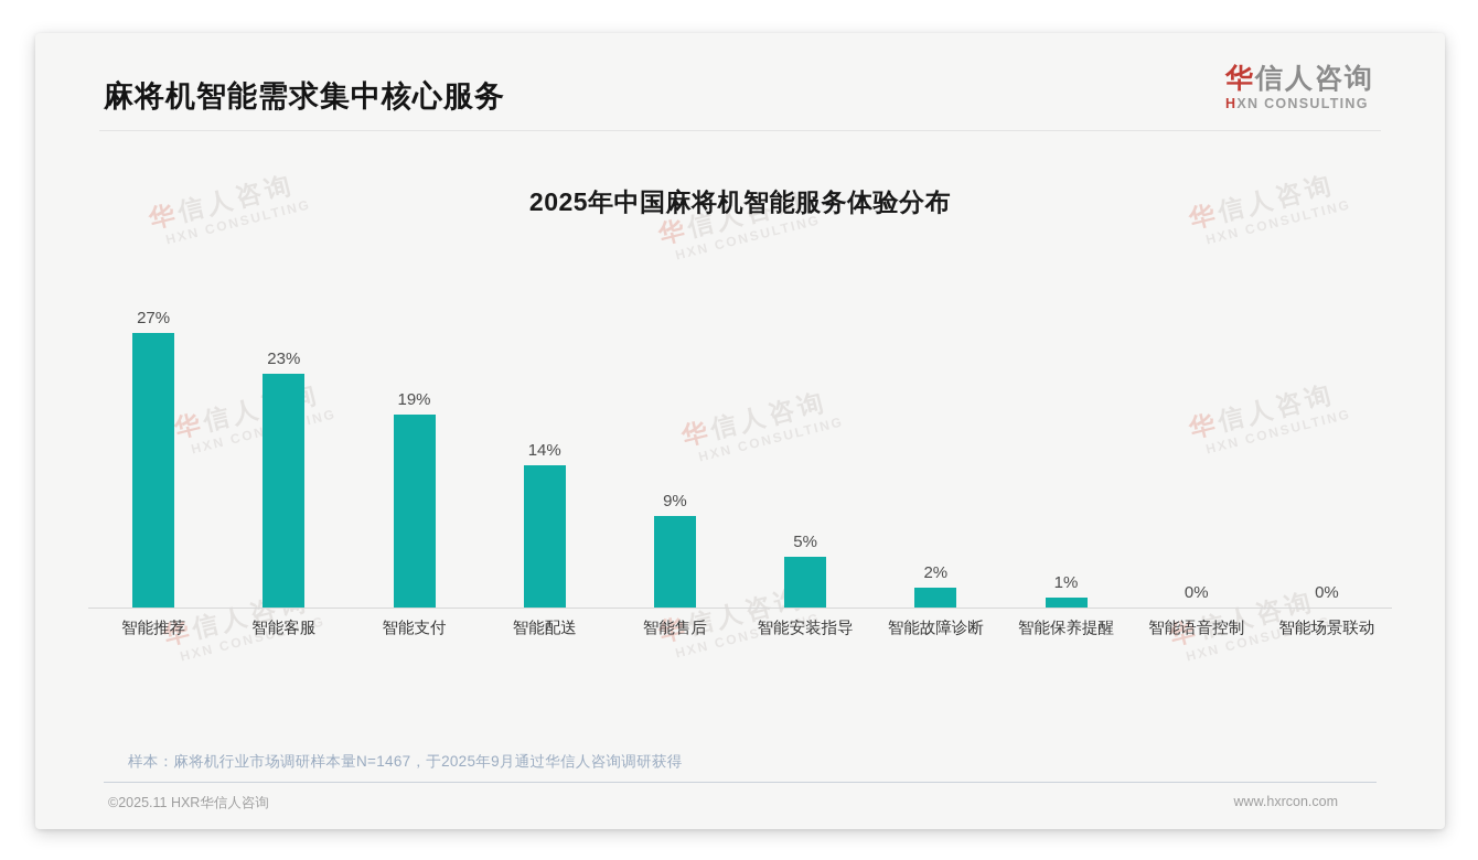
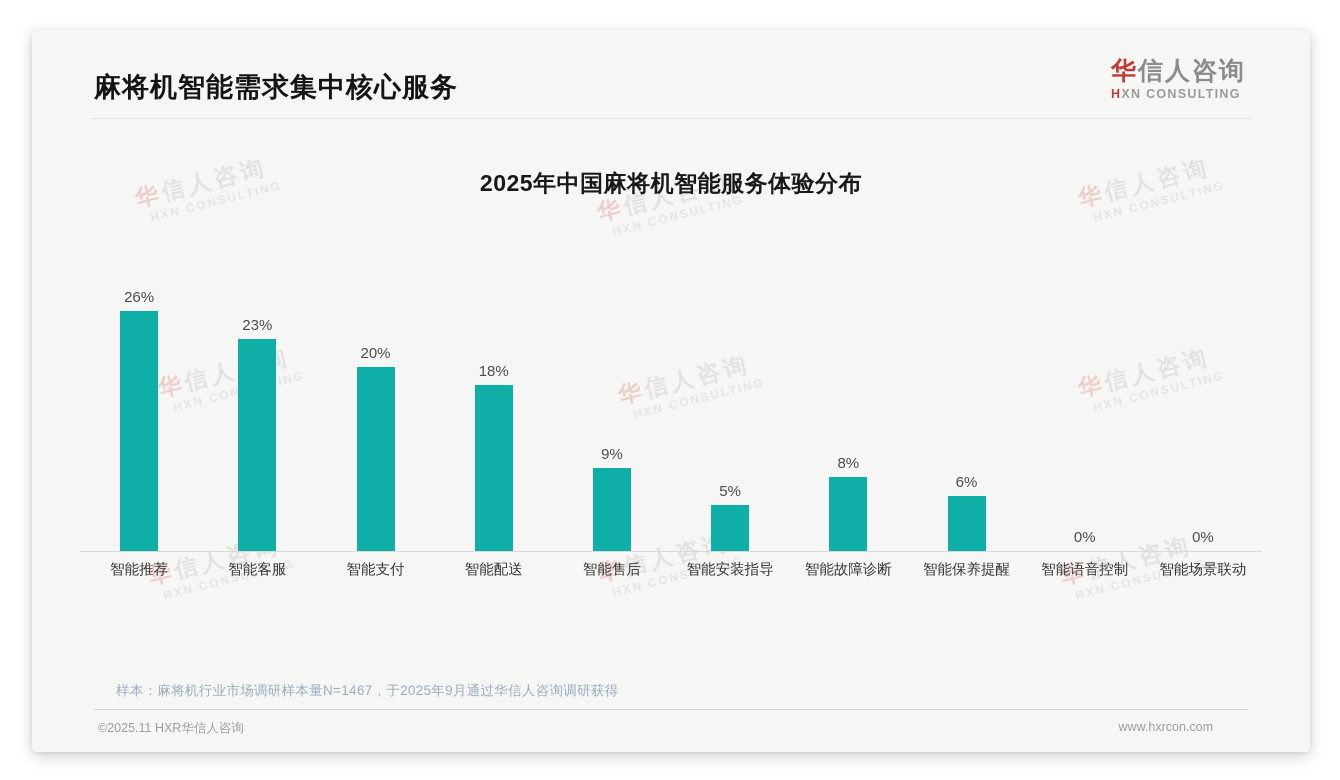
智能推荐: 27% -> 26%
智能支付: 19% -> 20%
智能配送: 14% -> 18%
智能故障诊断: 2% -> 8%
智能保养提醒: 1% -> 6%
